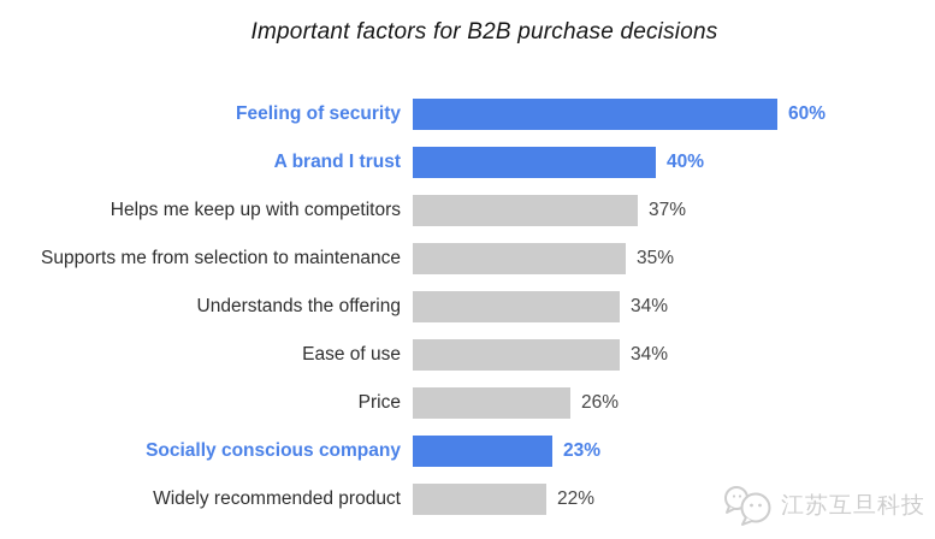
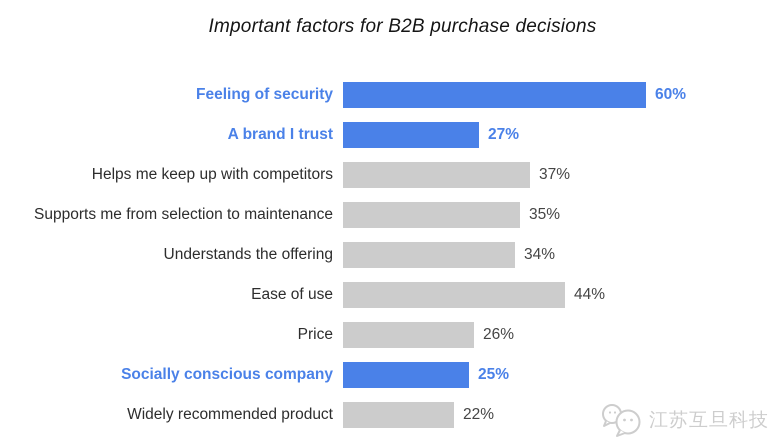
A brand I trust: 40% -> 27%
Ease of use: 34% -> 44%
Socially conscious company: 23% -> 25%
